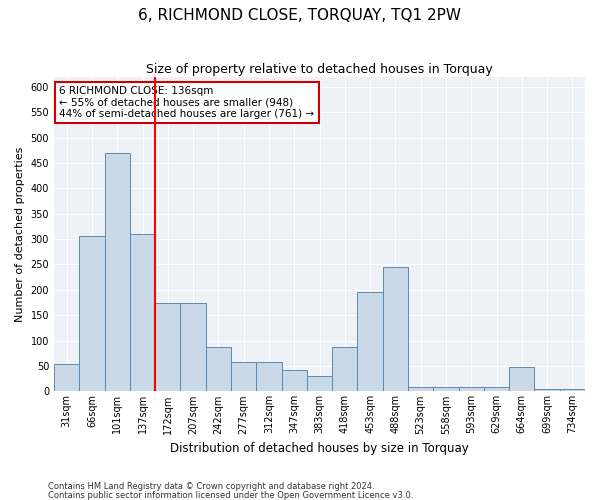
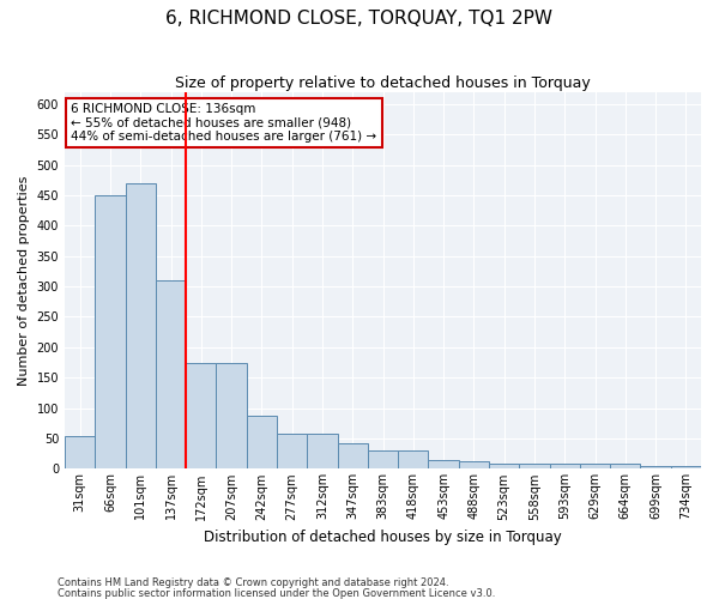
66sqm: 306 -> 450
418sqm: 88 -> 30
453sqm: 196 -> 15
488sqm: 246 -> 13
664sqm: 48 -> 8
